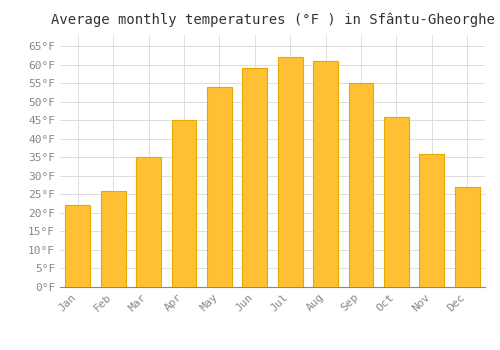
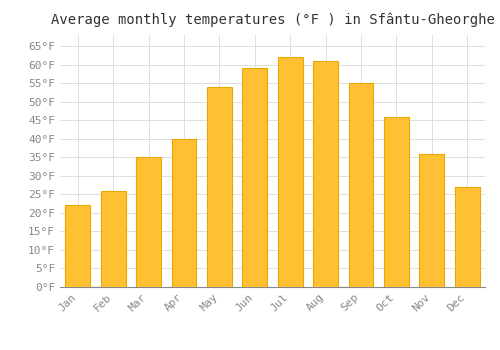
Apr: 45°F -> 40°F
